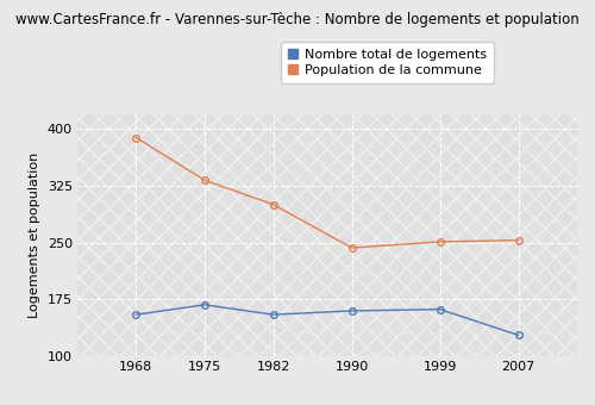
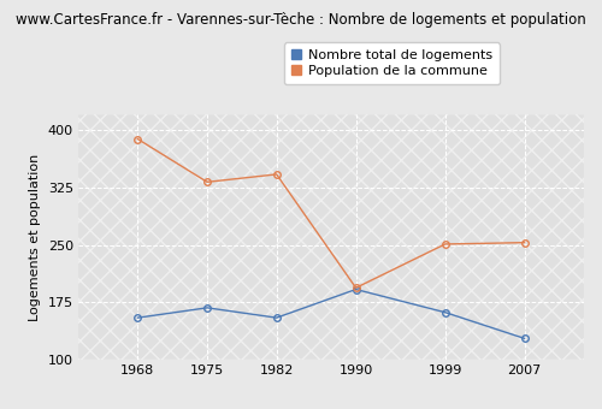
Population de la commune/1982: 300 -> 342
Nombre total de logements/1990: 160 -> 192
Population de la commune/1990: 243 -> 194
